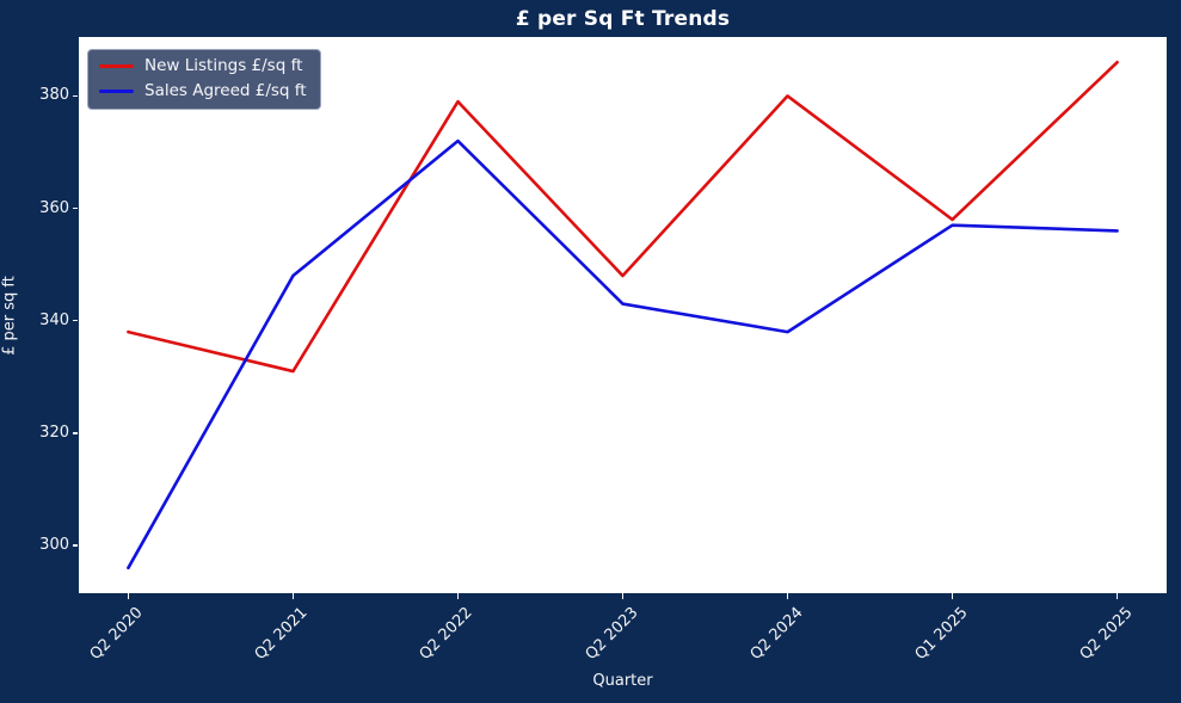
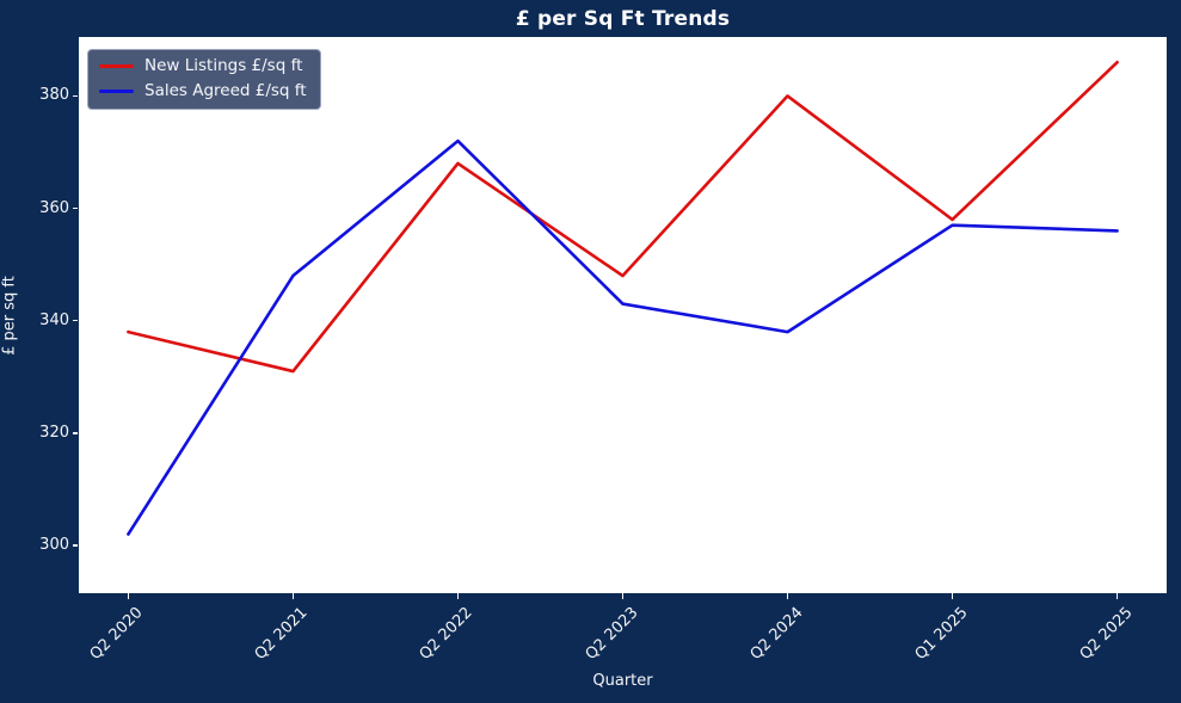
Sales Agreed £/sq ft/Q2 2020: 296 -> 302
New Listings £/sq ft/Q2 2022: 379 -> 368
